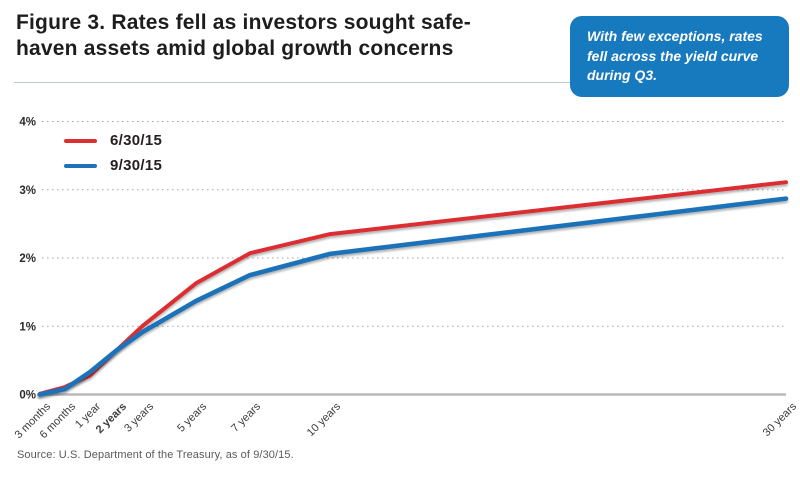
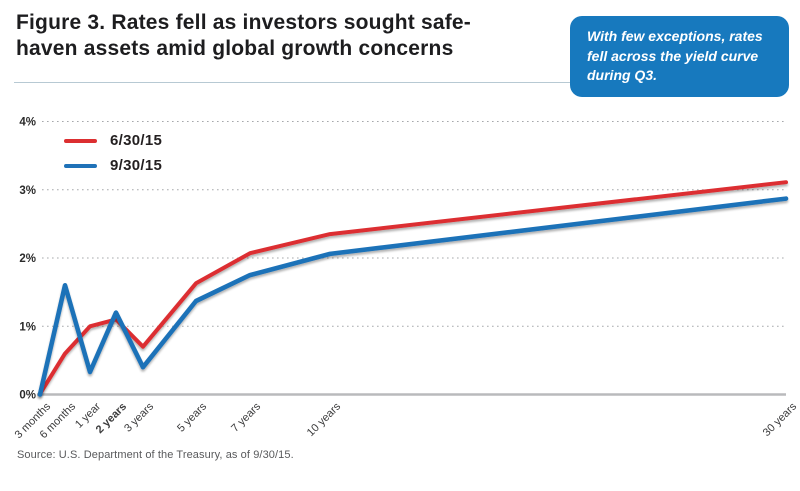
6/30/15/6 months: 0.1% -> 0.6%
9/30/15/6 months: 0.1% -> 1.6%
6/30/15/1 year: 0.3% -> 1.0%
6/30/15/2 years: 0.6% -> 1.1%
9/30/15/2 years: 0.6% -> 1.2%
6/30/15/3 years: 1.0% -> 0.7%
9/30/15/3 years: 0.9% -> 0.4%
